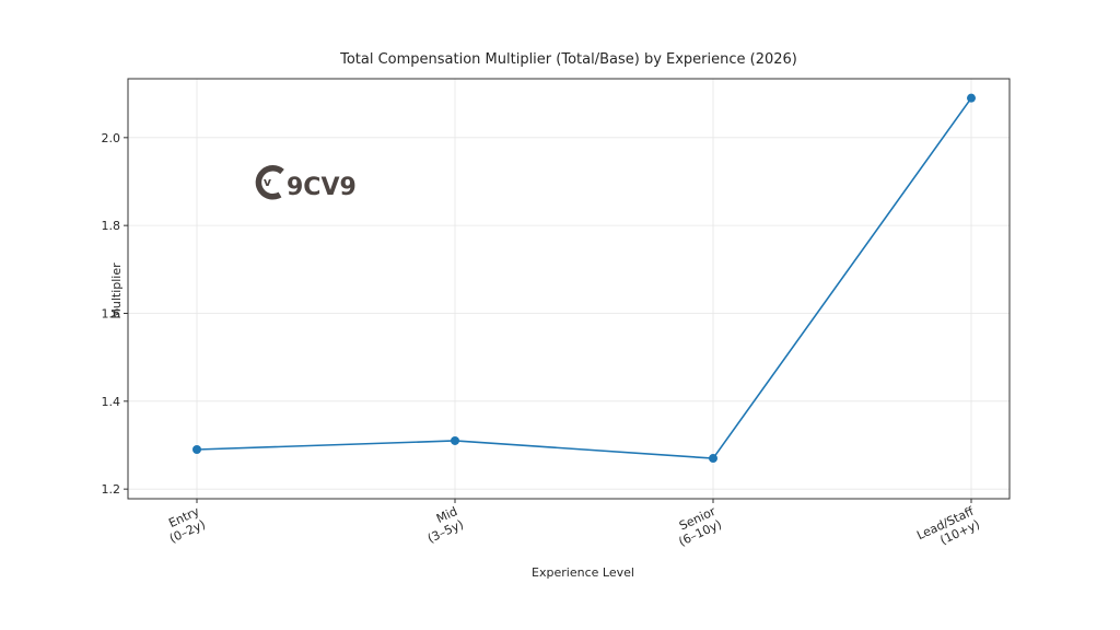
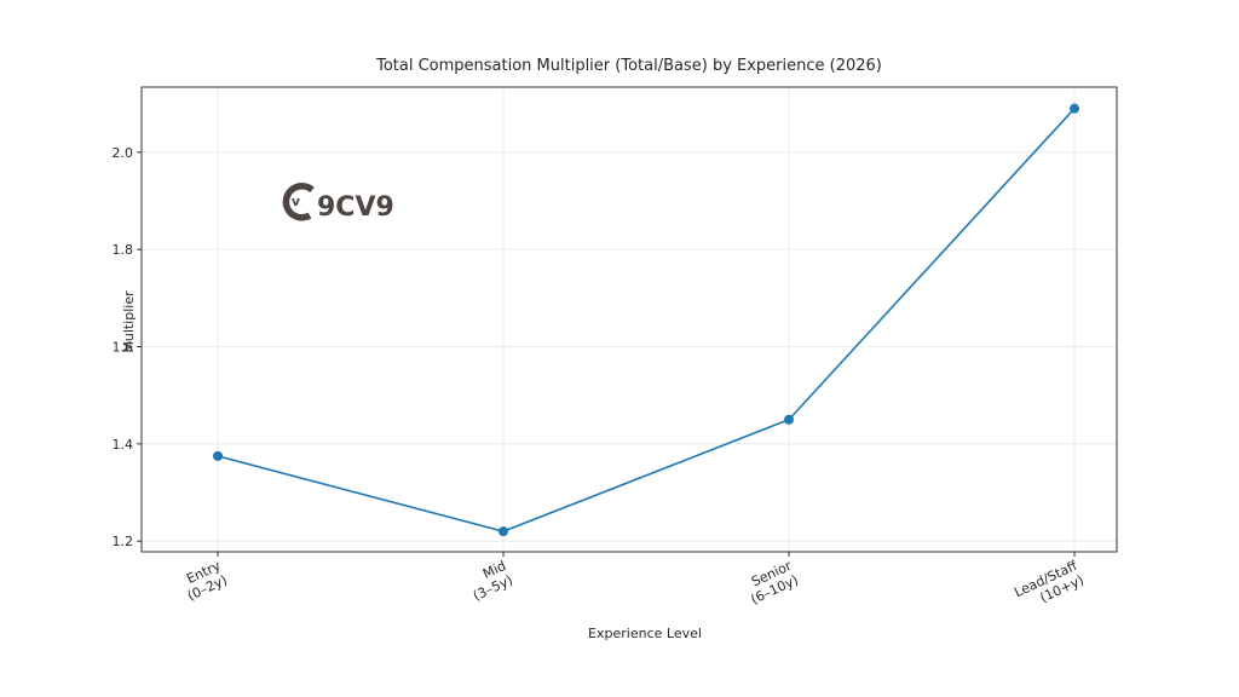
Entry (0–2y): 1.29 -> 1.38
Mid (3–5y): 1.31 -> 1.22
Senior (6–10y): 1.27 -> 1.45
